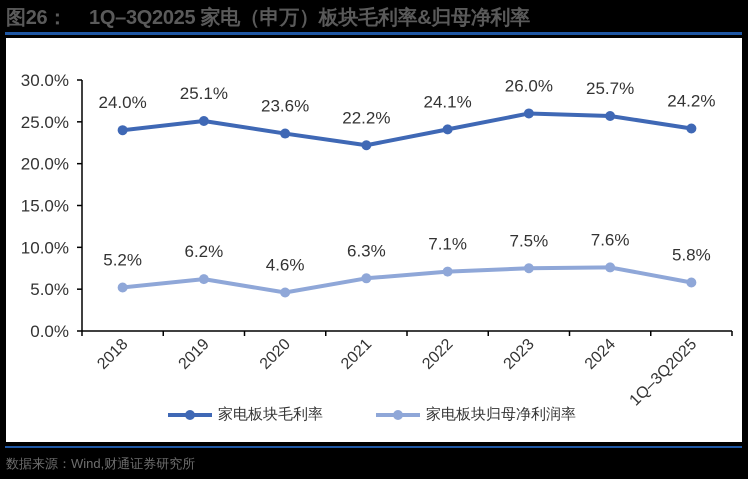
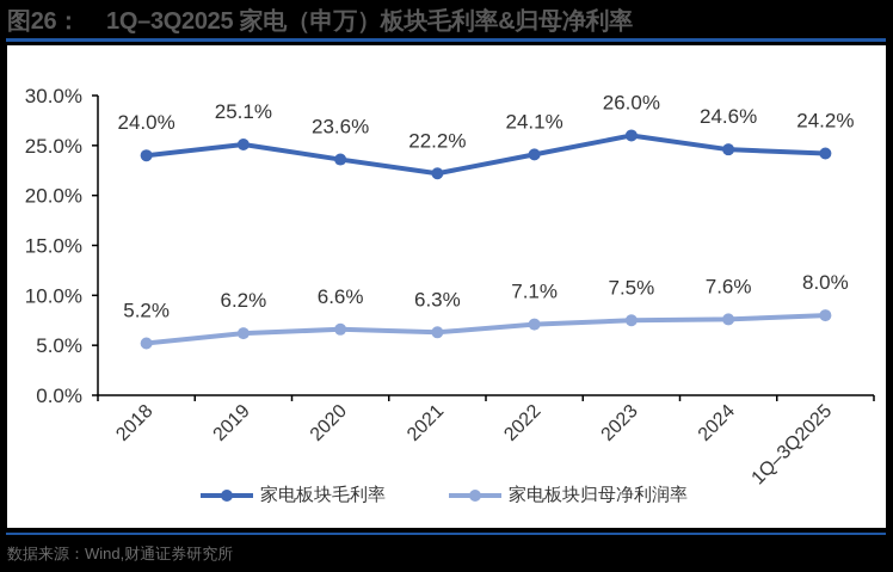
家电板块归母净利润率/2020: 4.6% -> 6.6%
家电板块毛利率/2024: 25.7% -> 24.6%
家电板块归母净利润率/1Q–3Q2025: 5.8% -> 8.0%
